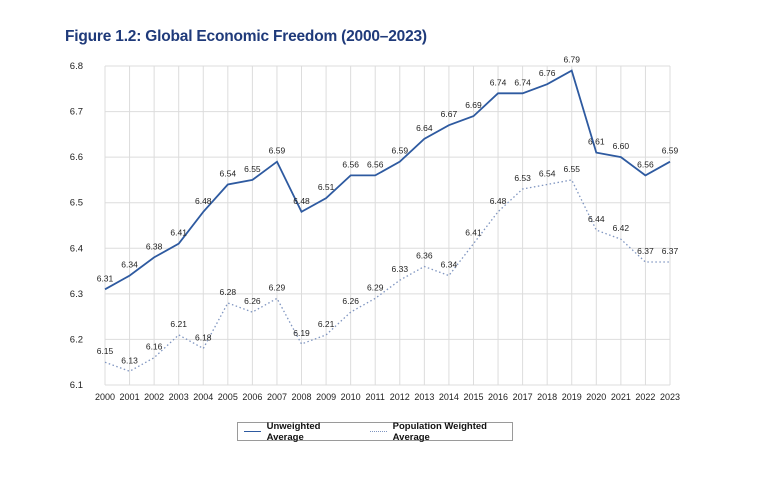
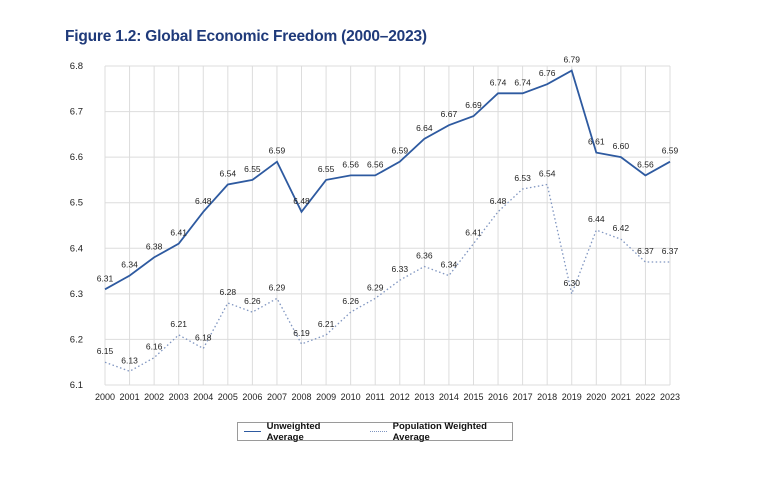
Unweighted Average/2009: 6.51 -> 6.55
Population Weighted Average/2019: 6.55 -> 6.30
